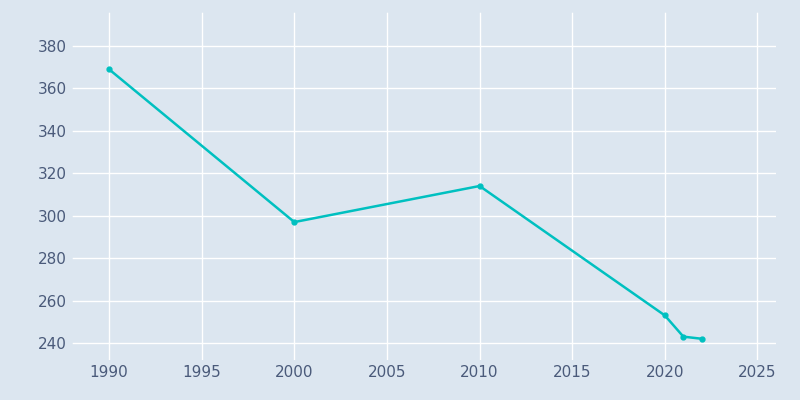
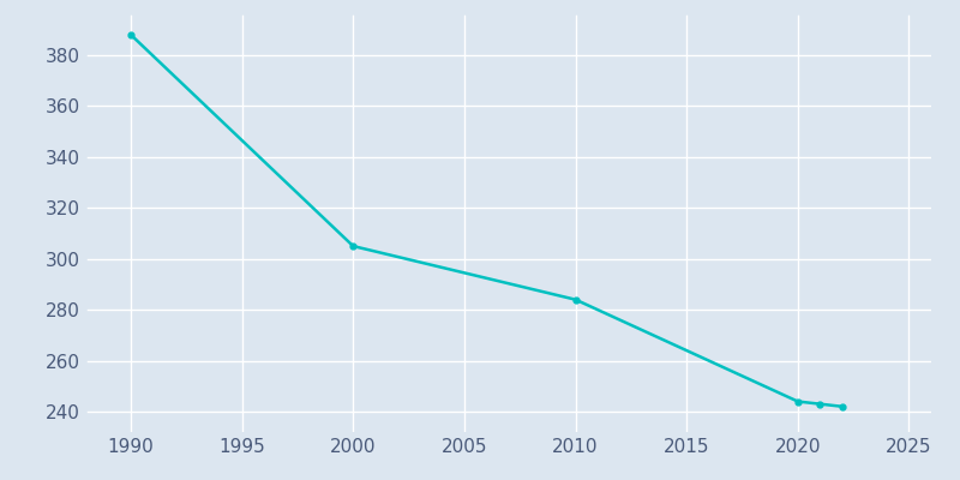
1990: 369 -> 388
2000: 297 -> 305
2010: 314 -> 284
2020: 253 -> 244
